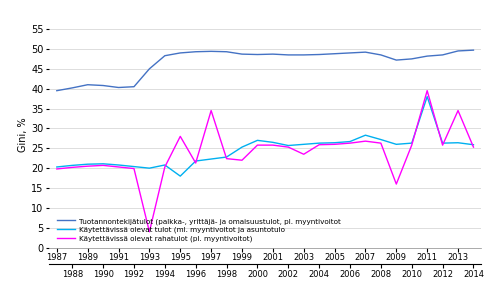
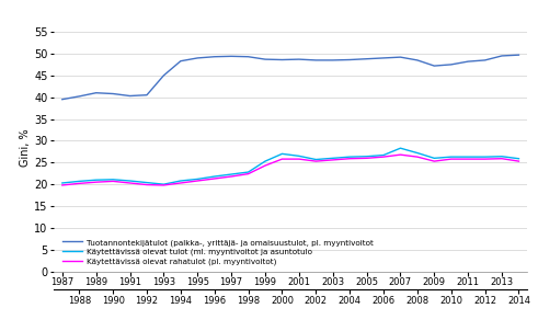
Käytettävissä olevat rahatulot (pl. myyntivoitot)/1993: 4.0 -> 19.8
Käytettävissä olevat tulot (ml. myyntivoitot ja asuntotulo/1995: 18.0 -> 21.2
Käytettävissä olevat rahatulot (pl. myyntivoitot)/1995: 28.0 -> 20.8
Käytettävissä olevat rahatulot (pl. myyntivoitot)/1997: 34.5 -> 21.8
Käytettävissä olevat rahatulot (pl. myyntivoitot)/1999: 22.0 -> 24.3
Käytettävissä olevat rahatulot (pl. myyntivoitot)/2003: 23.5 -> 25.6
Käytettävissä olevat rahatulot (pl. myyntivoitot)/2009: 16.0 -> 25.3
Käytettävissä olevat tulot (ml. myyntivoitot ja asuntotulo/2011: 38.0 -> 26.3
Käytettävissä olevat rahatulot (pl. myyntivoitot)/2011: 39.5 -> 25.8
Käytettävissä olevat rahatulot (pl. myyntivoitot)/2013: 34.5 -> 25.9
